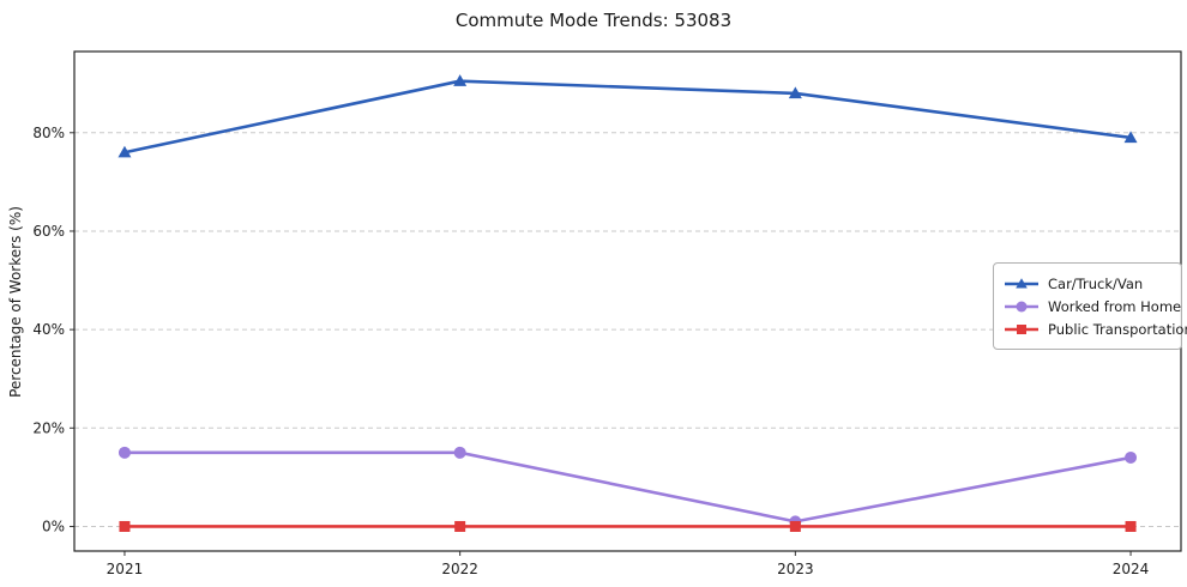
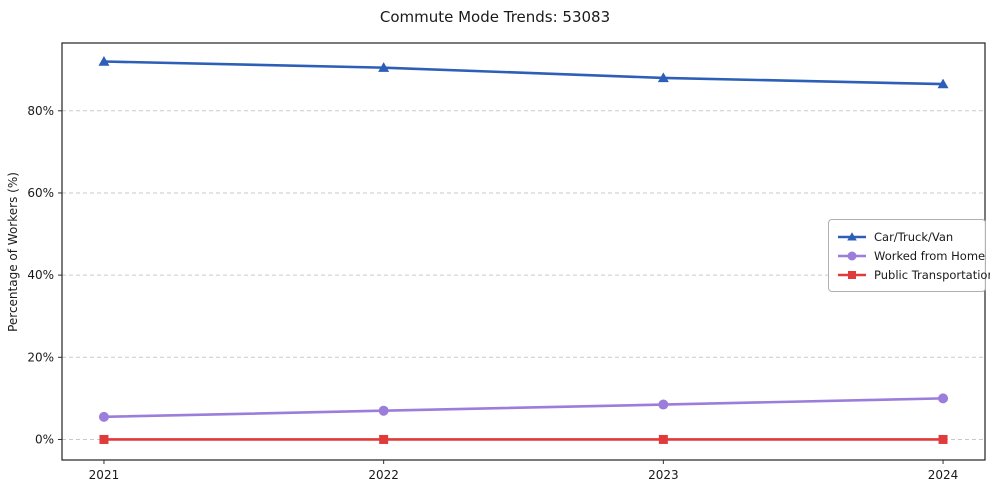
Car/Truck/Van/2021: 76% -> 92%
Worked from Home/2021: 15% -> 6%
Worked from Home/2022: 15% -> 7%
Worked from Home/2023: 1% -> 8%
Car/Truck/Van/2024: 79% -> 86%
Worked from Home/2024: 14% -> 10%
